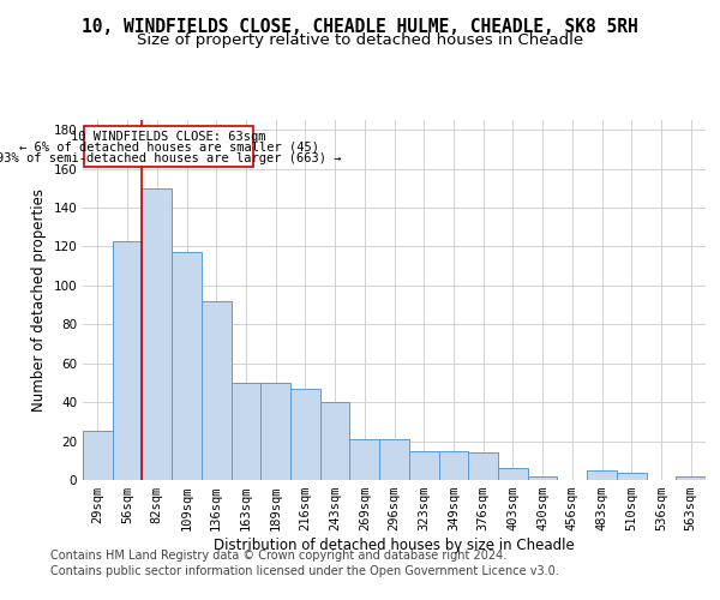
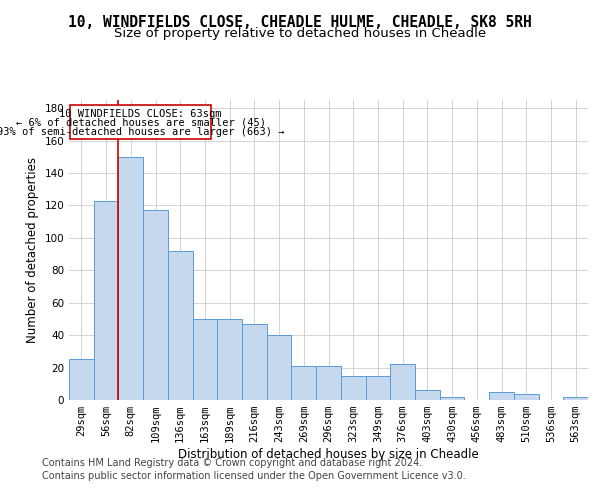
376sqm: 14 -> 22
